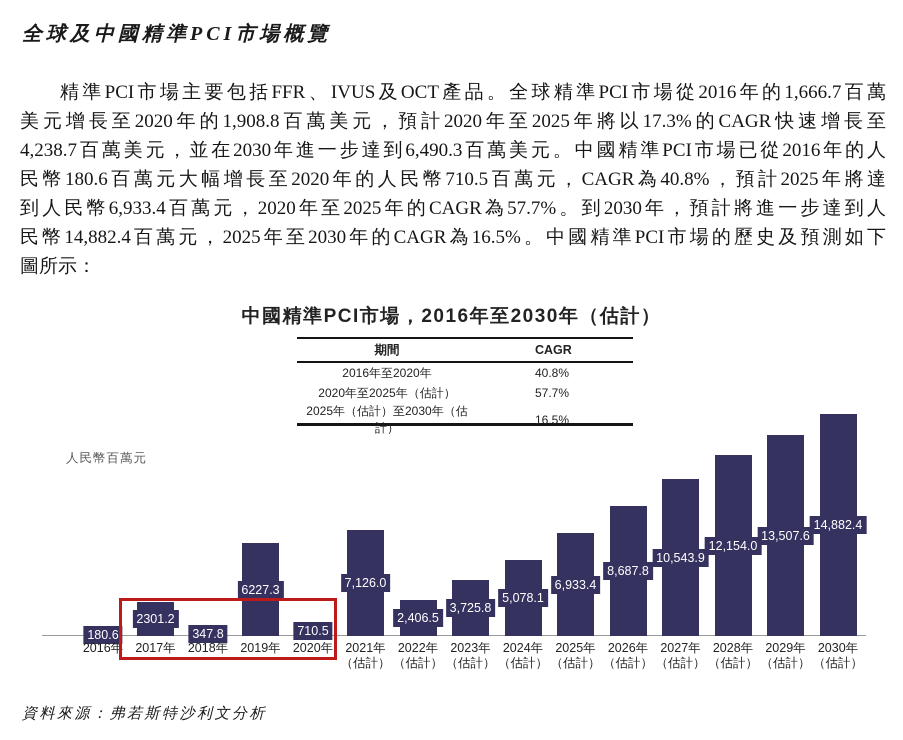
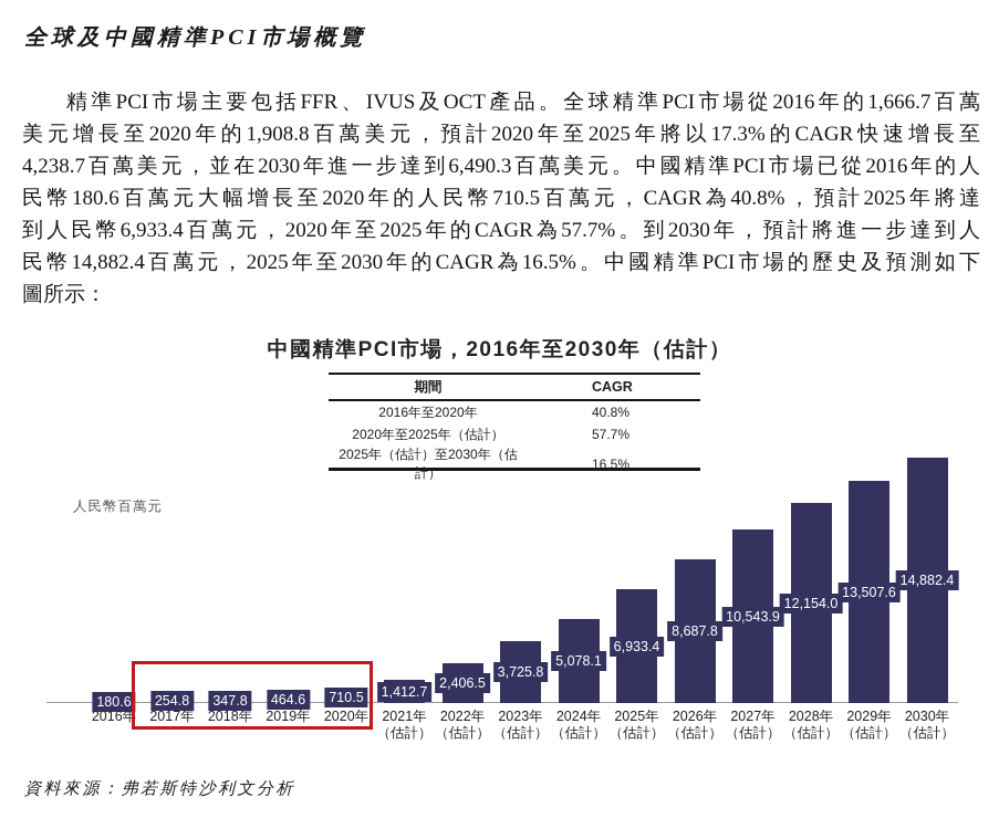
2017年: 2301.2 -> 254.8
2019年: 6227.3 -> 464.6
2021年（估計）: 7,126.0 -> 1,412.7
